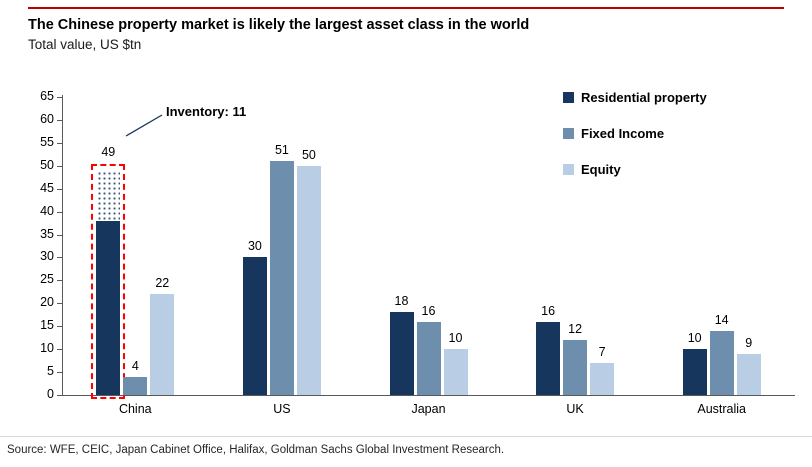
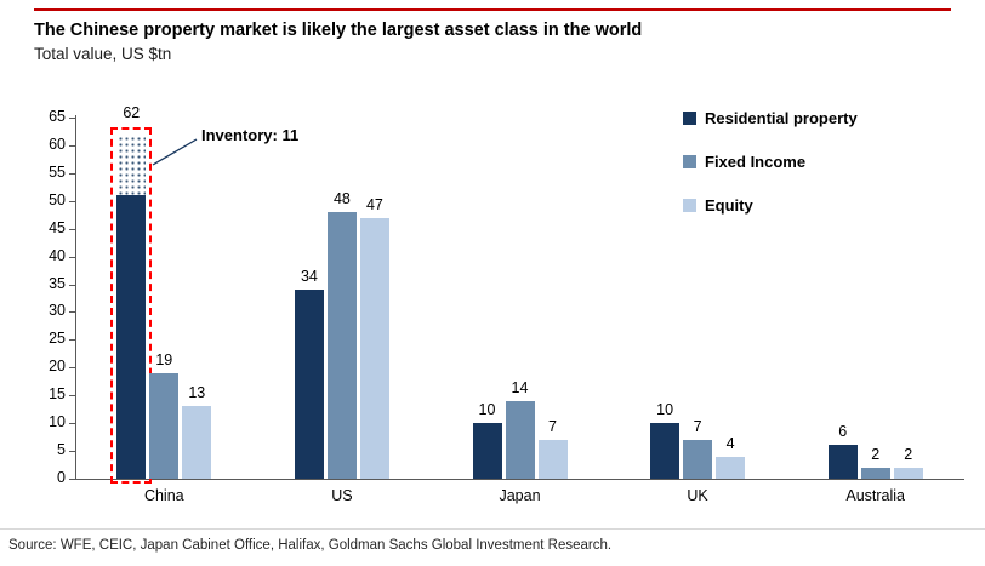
Residential property/China: 49 -> 62
Fixed Income/China: 4 -> 19
Equity/China: 22 -> 13
Residential property/US: 30 -> 34
Fixed Income/US: 51 -> 48
Equity/US: 50 -> 47
Residential property/Japan: 18 -> 10
Fixed Income/Japan: 16 -> 14
Equity/Japan: 10 -> 7
Residential property/UK: 16 -> 10
Fixed Income/UK: 12 -> 7
Equity/UK: 7 -> 4
Residential property/Australia: 10 -> 6
Fixed Income/Australia: 14 -> 2
Equity/Australia: 9 -> 2
